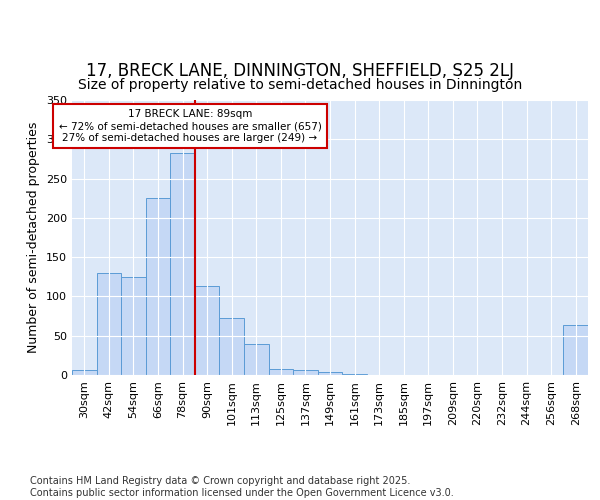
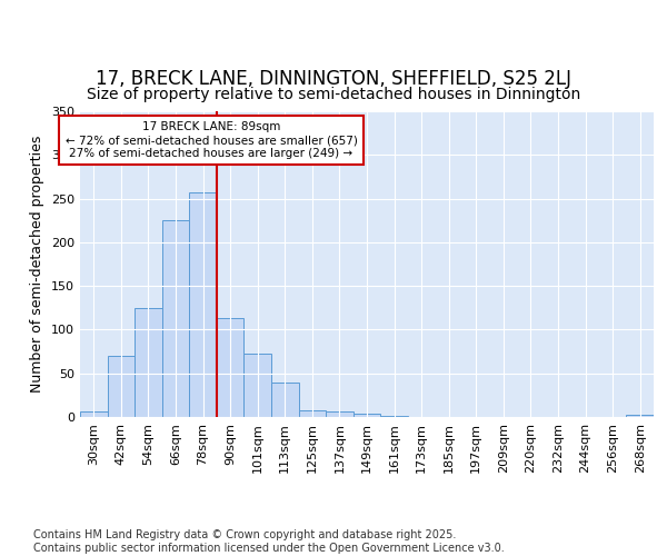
42sqm: 130 -> 70
78sqm: 282 -> 257
268sqm: 64 -> 2
